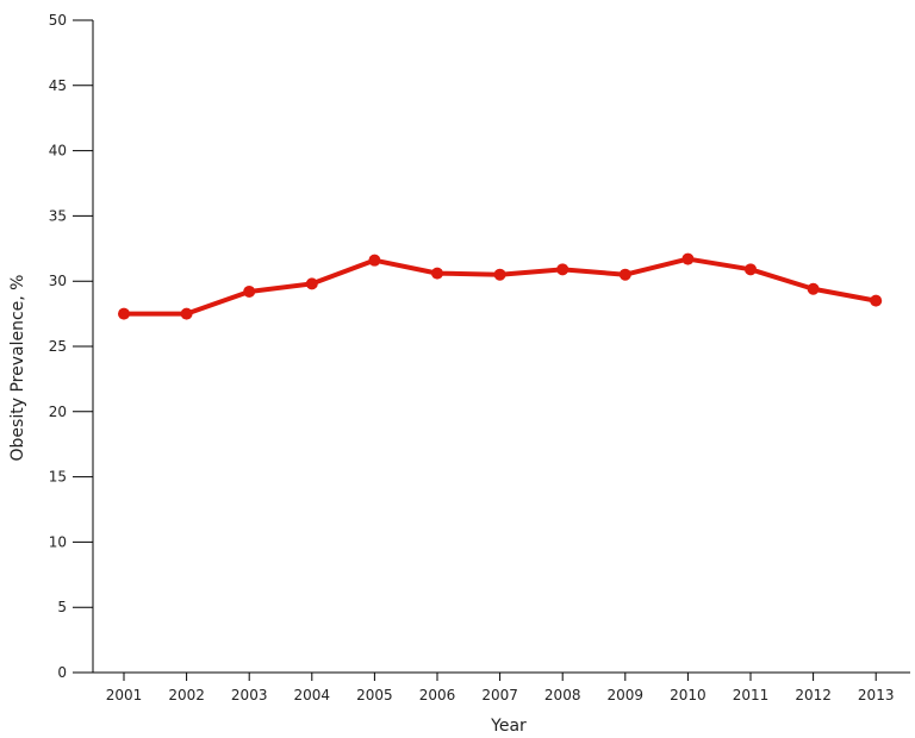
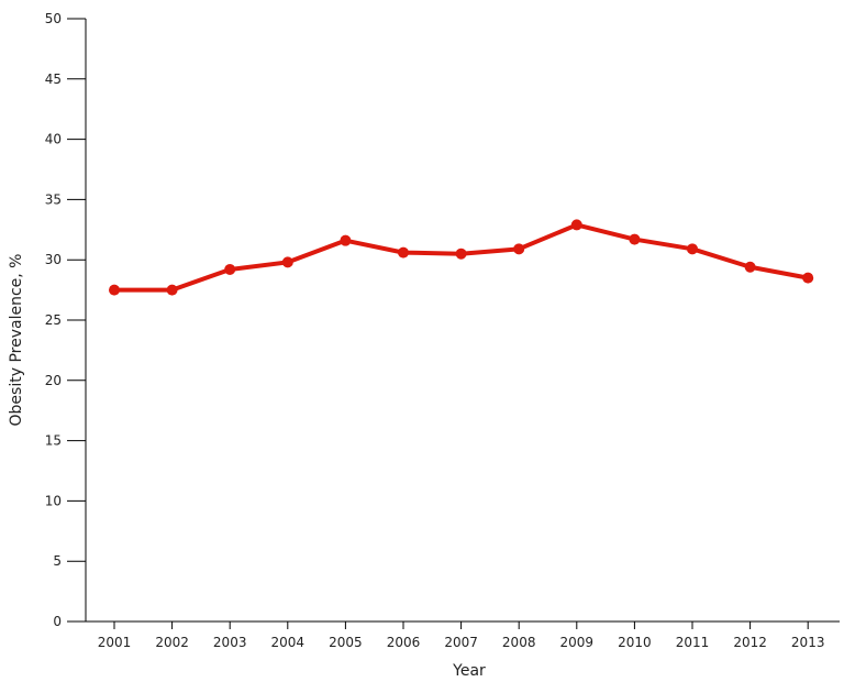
2009: 30.5 -> 32.9
